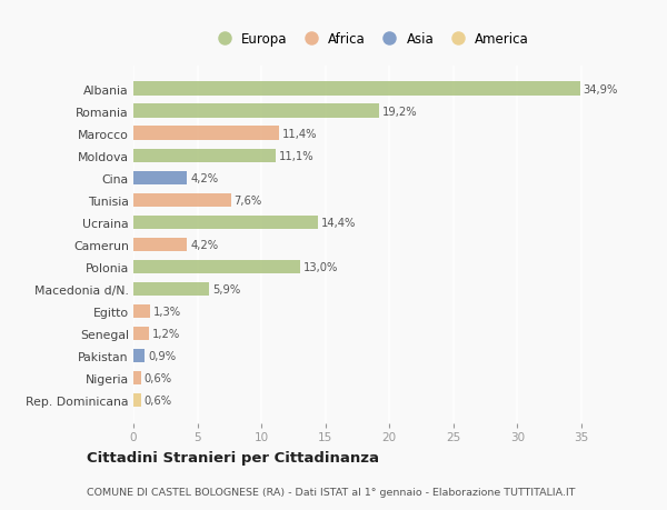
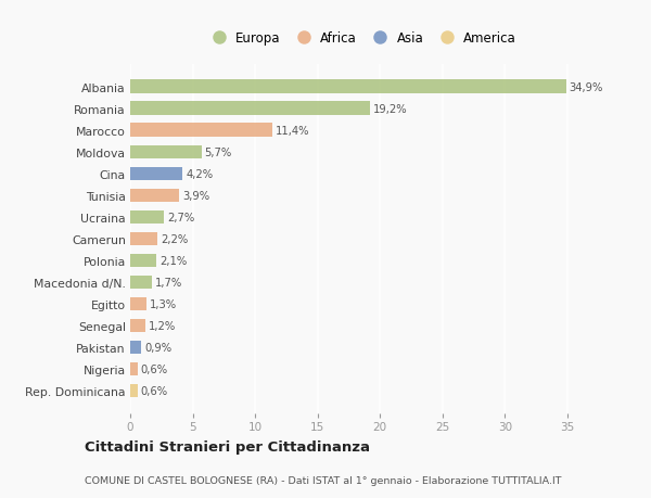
Moldova: 11,1% -> 5,7%
Tunisia: 7,6% -> 3,9%
Ucraina: 14,4% -> 2,7%
Camerun: 4,2% -> 2,2%
Polonia: 13,0% -> 2,1%
Macedonia d/N.: 5,9% -> 1,7%
